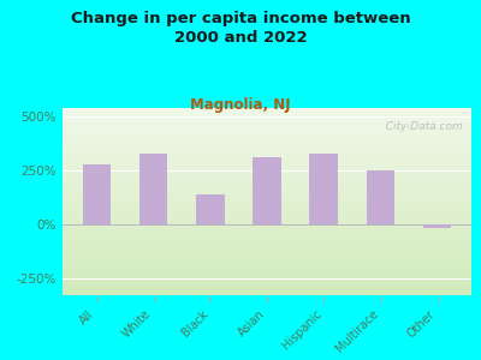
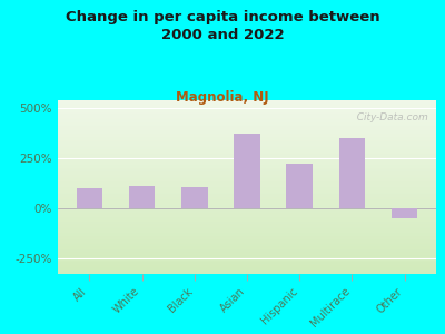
All: 280% -> 100%
White: 330% -> 110%
Black: 140% -> 100%
Asian: 310% -> 380%
Hispanic: 330% -> 220%
Multirace: 250% -> 350%
Other: -20% -> -50%
